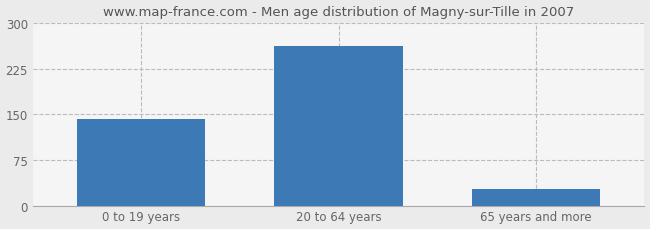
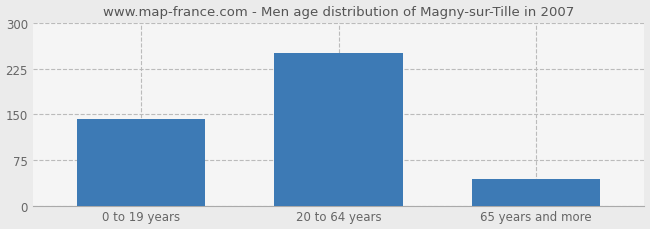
20 to 64 years: 262 -> 250
65 years and more: 28 -> 44
